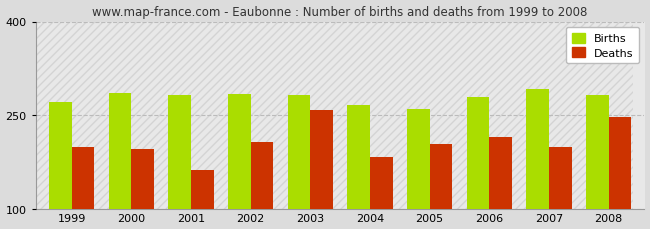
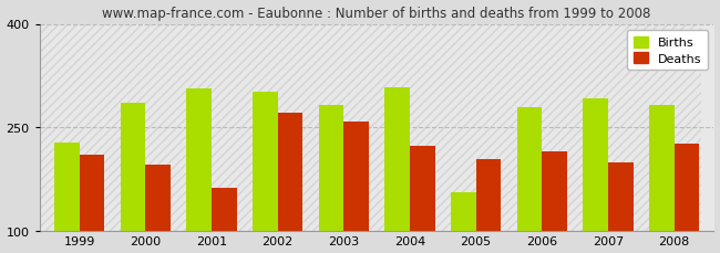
Births/1999: 271 -> 228
Deaths/1999: 200 -> 210
Births/2001: 283 -> 306
Births/2002: 284 -> 302
Deaths/2002: 207 -> 272
Births/2004: 266 -> 308
Deaths/2004: 183 -> 224
Births/2005: 260 -> 156
Deaths/2008: 248 -> 226
